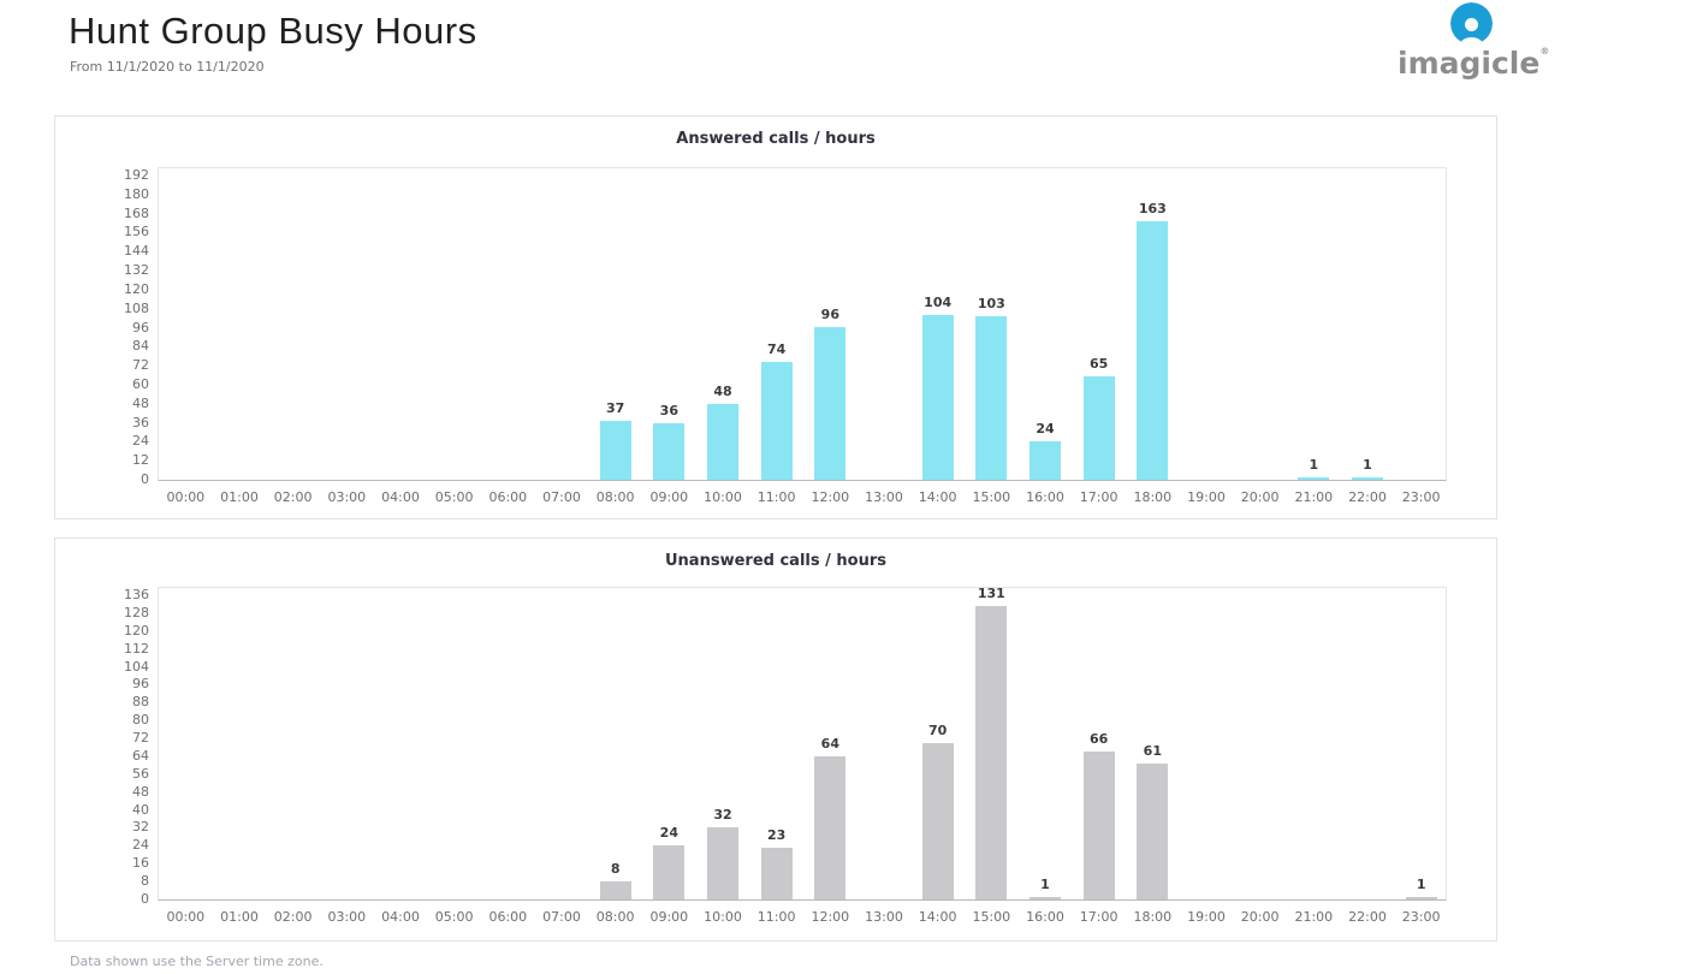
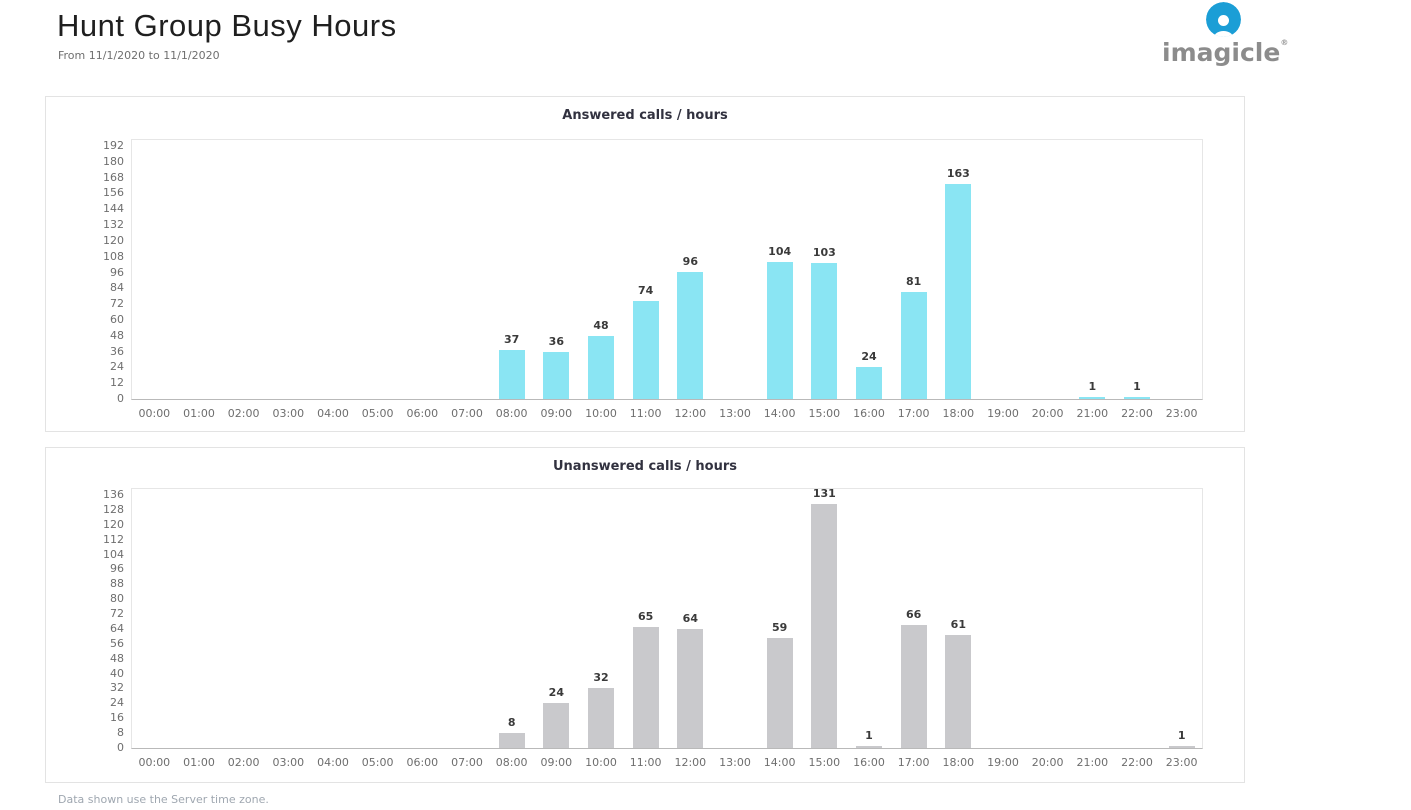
Answered calls / hours/17:00: 65 -> 81
Unanswered calls / hours/11:00: 23 -> 65
Unanswered calls / hours/14:00: 70 -> 59
